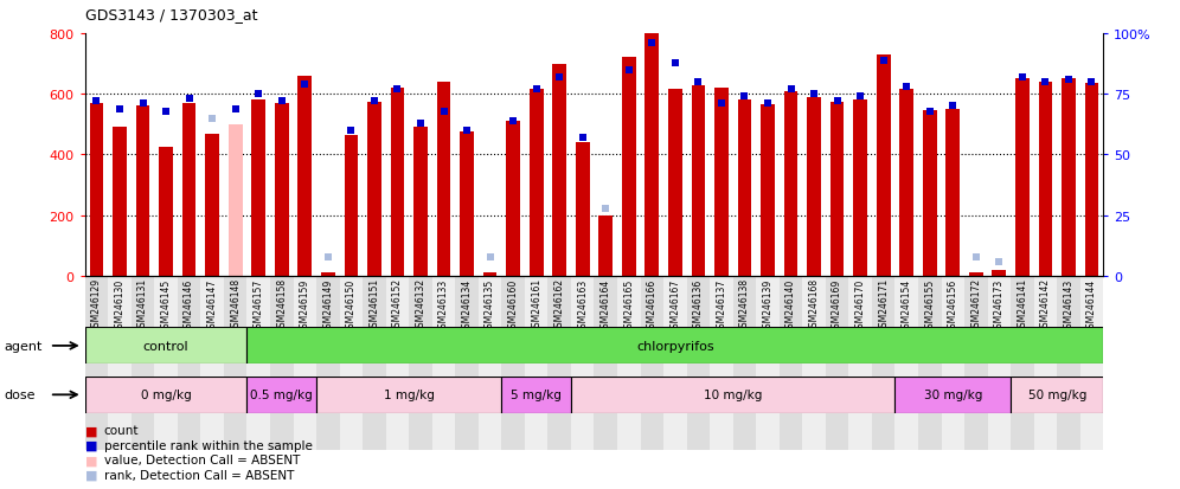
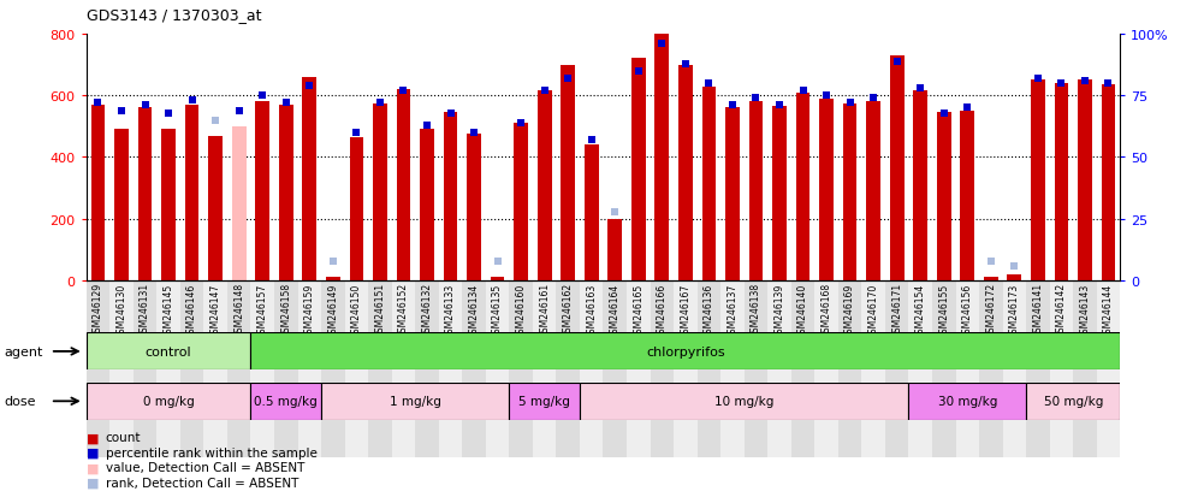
GSM246145: 425 -> 490
GSM246133: 640 -> 545
GSM246167: 615 -> 700
GSM246137: 620 -> 560
